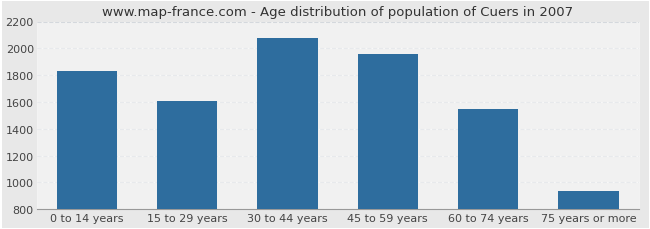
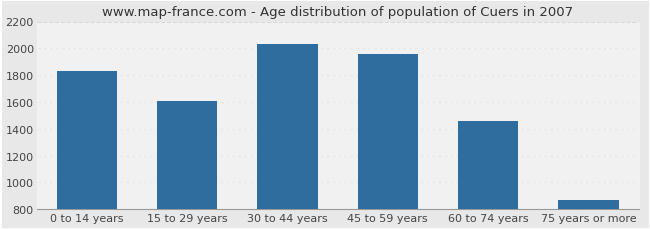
30 to 44 years: 2080 -> 2030
60 to 74 years: 1550 -> 1460
75 years or more: 940 -> 870
